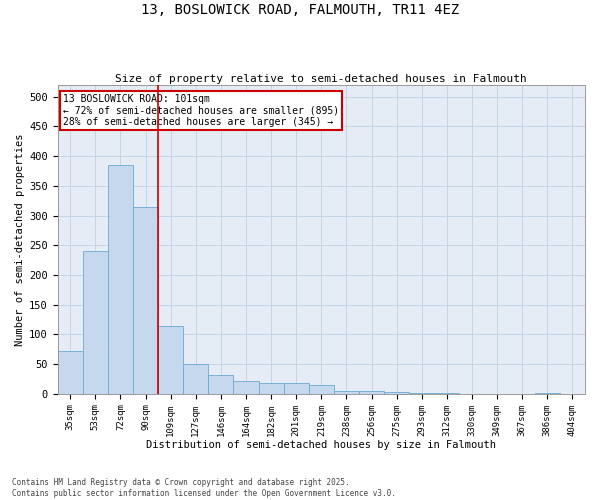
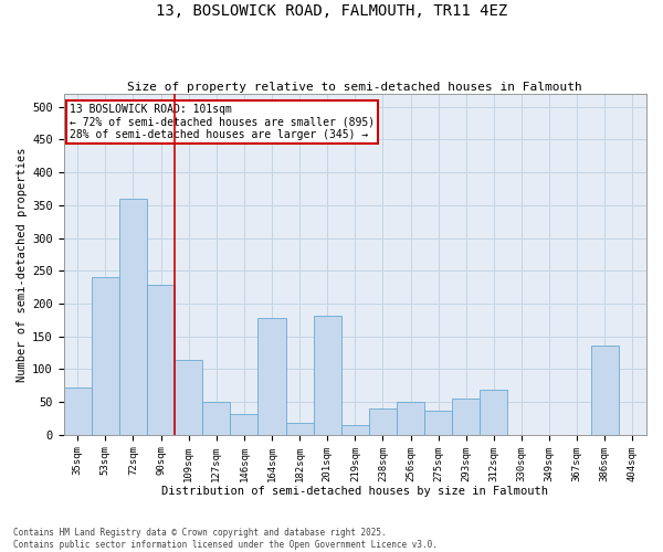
72sqm: 385 -> 360
90sqm: 315 -> 228
164sqm: 22 -> 178
201sqm: 18 -> 182
238sqm: 5 -> 40
256sqm: 5 -> 50
275sqm: 3 -> 36
293sqm: 2 -> 56
312sqm: 1 -> 68
386sqm: 1 -> 136
